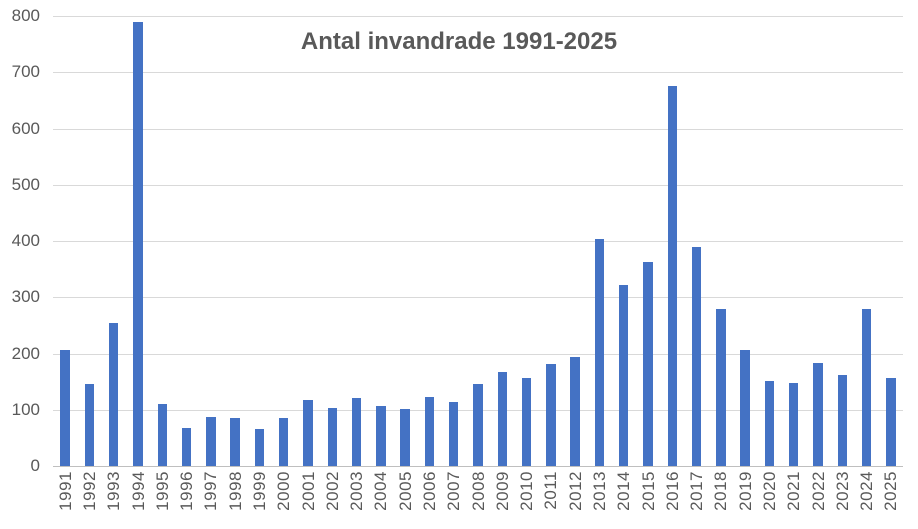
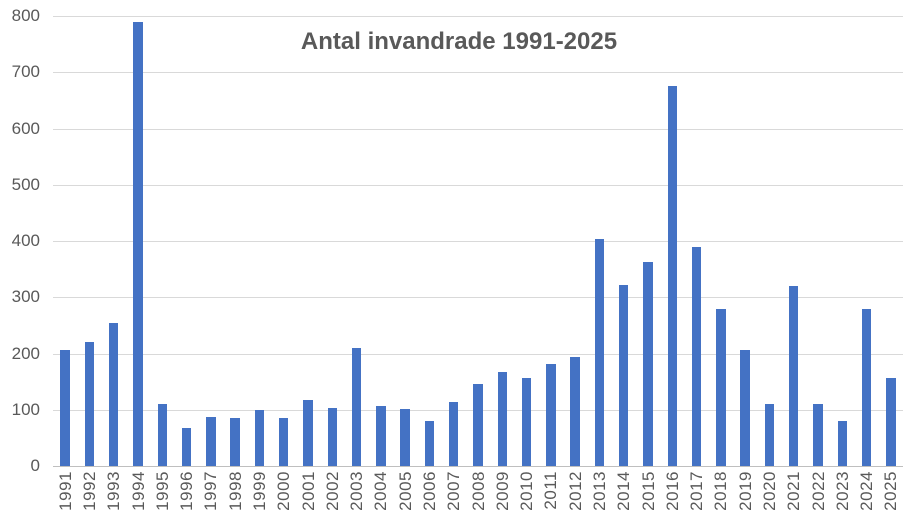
1992: 150 -> 220
1999: 70 -> 100
2003: 120 -> 210
2006: 120 -> 80
2020: 150 -> 110
2021: 150 -> 320
2022: 180 -> 110
2023: 160 -> 80
